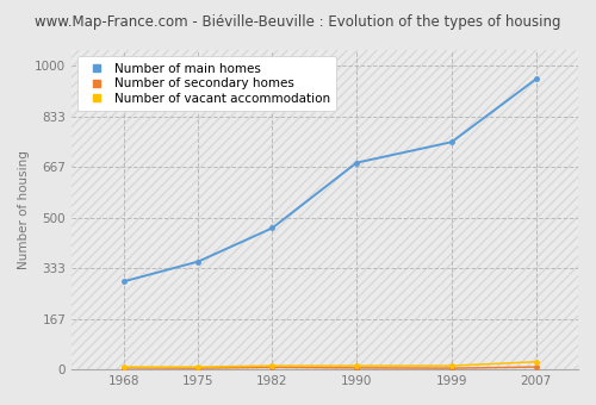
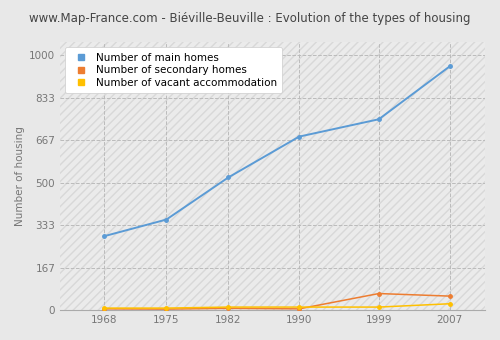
Number of main homes/1982: 465 -> 520
Number of secondary homes/1999: 4 -> 65
Number of secondary homes/2007: 8 -> 55
